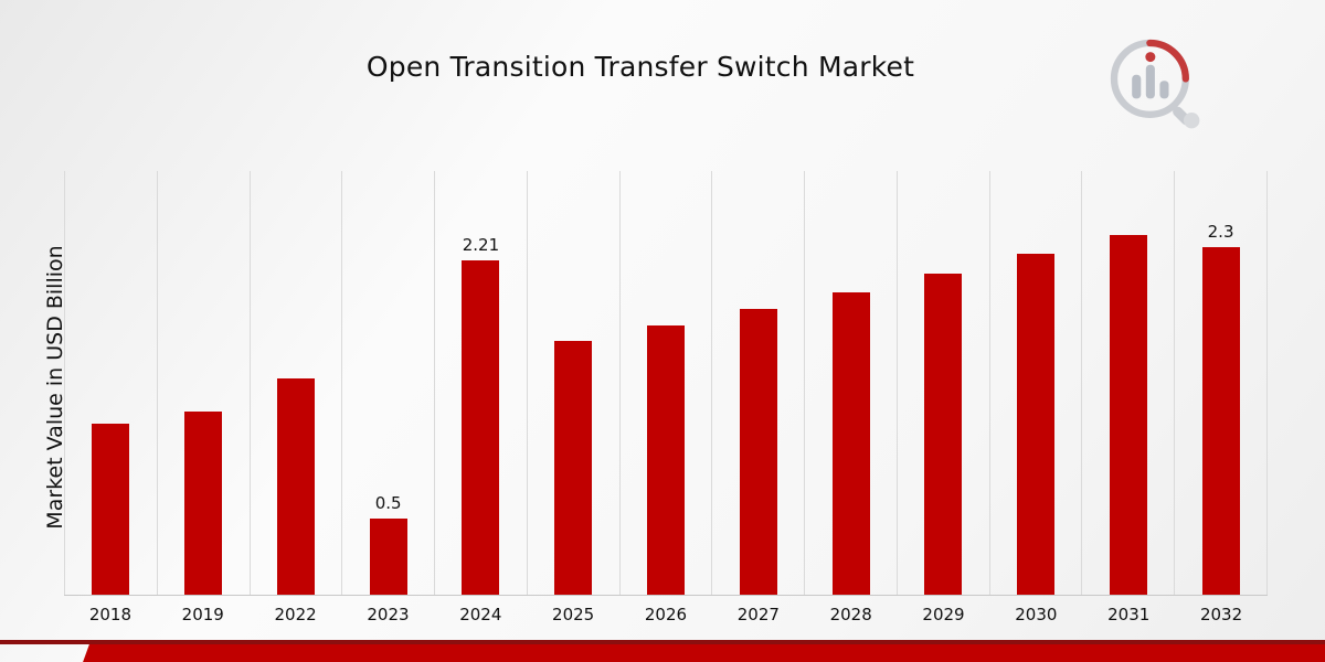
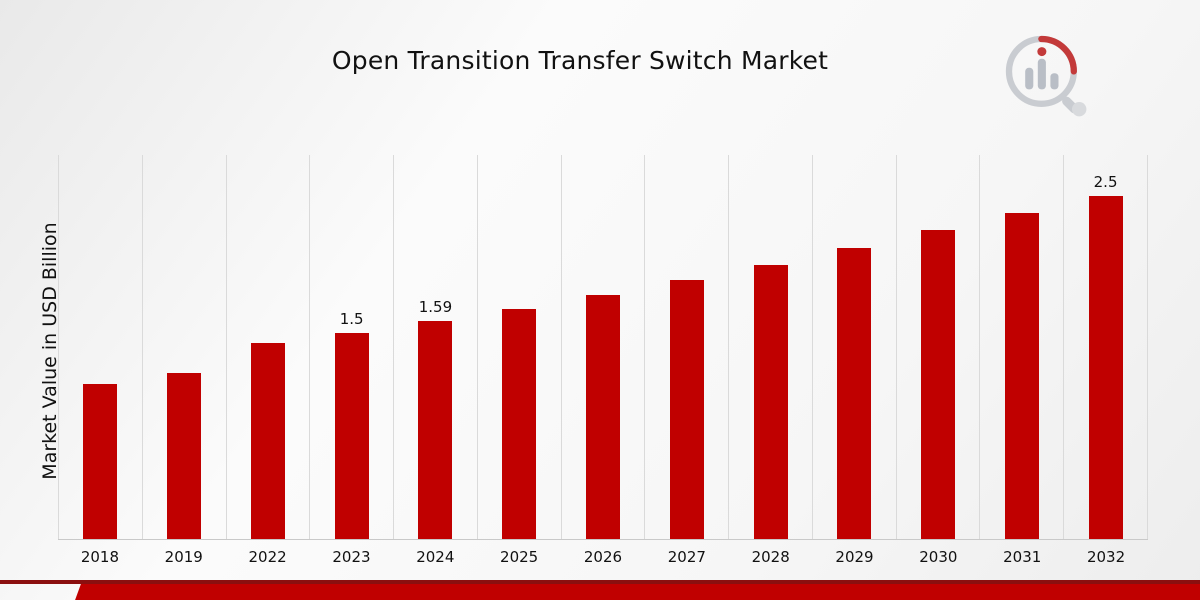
2023: 0.5 -> 1.5
2024: 2.21 -> 1.59
2032: 2.3 -> 2.5
